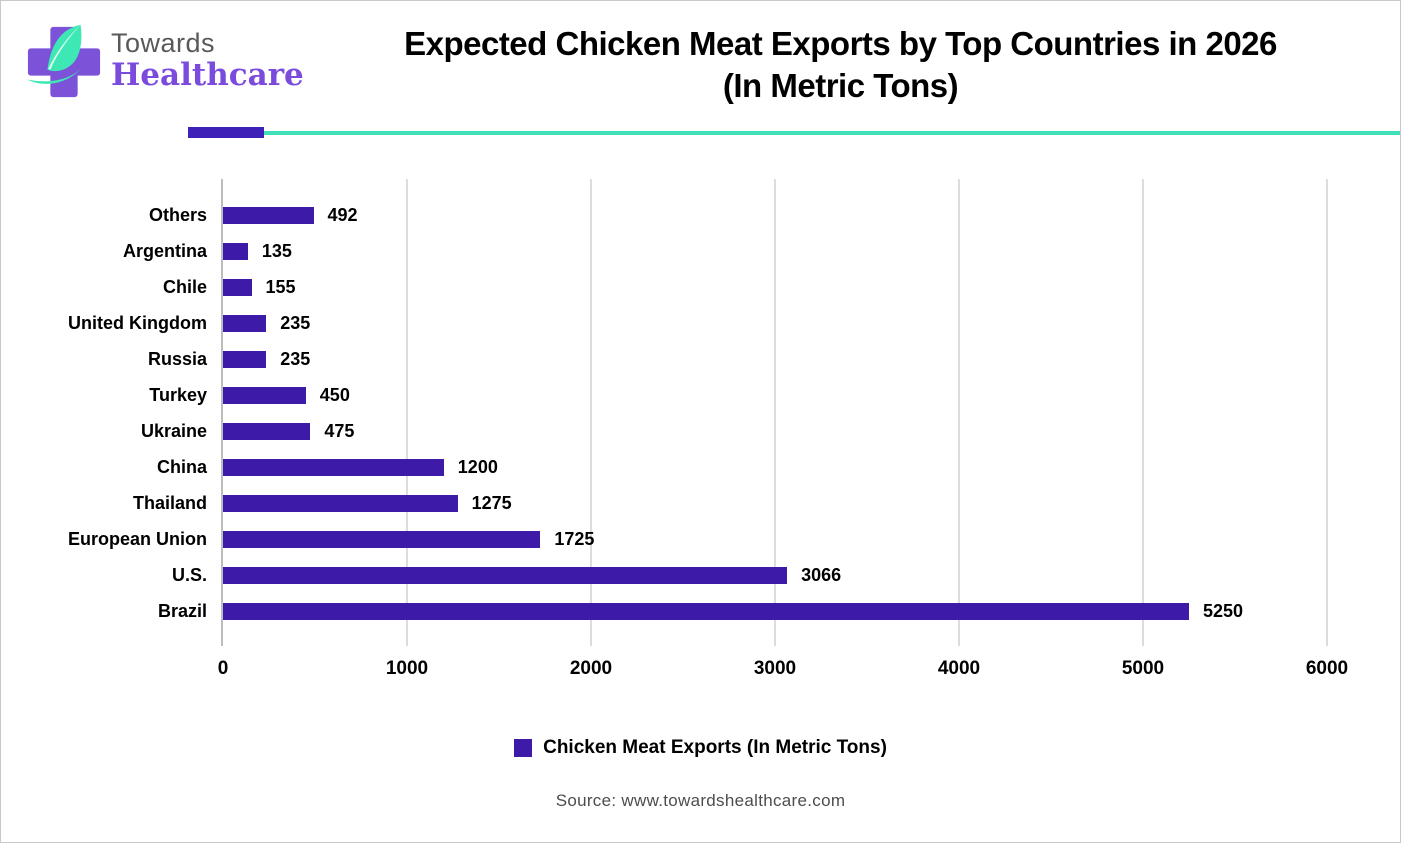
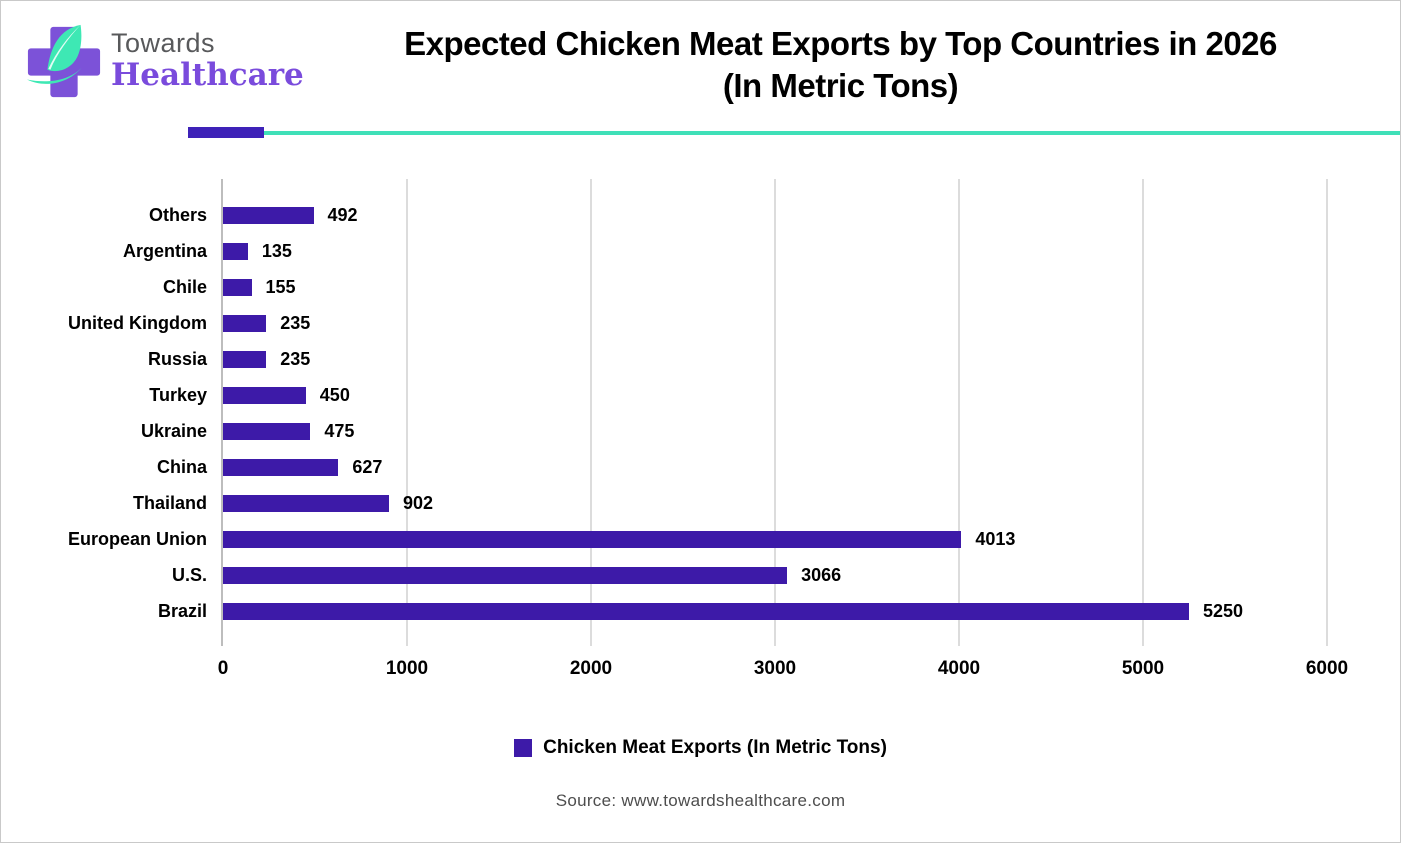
China: 1200 -> 627
Thailand: 1275 -> 902
European Union: 1725 -> 4013
